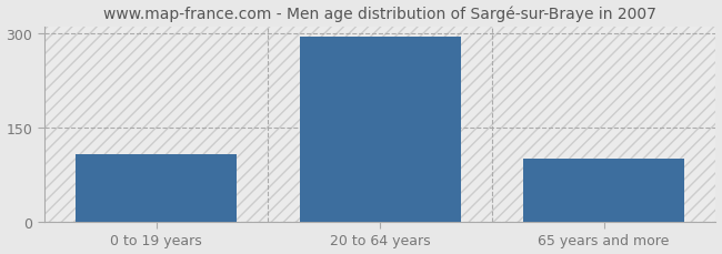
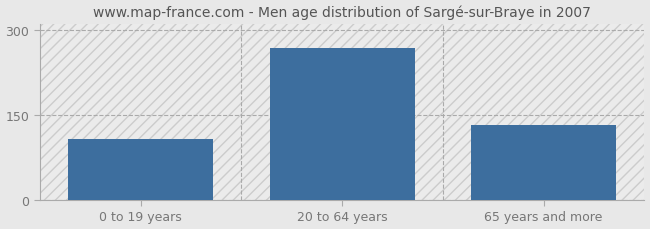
20 to 64 years: 294 -> 268
65 years and more: 100 -> 132
